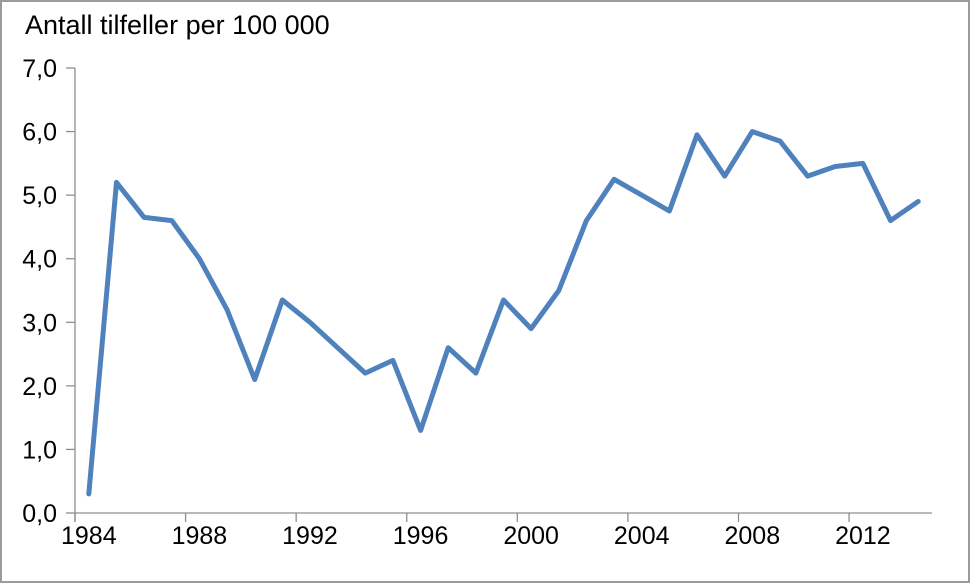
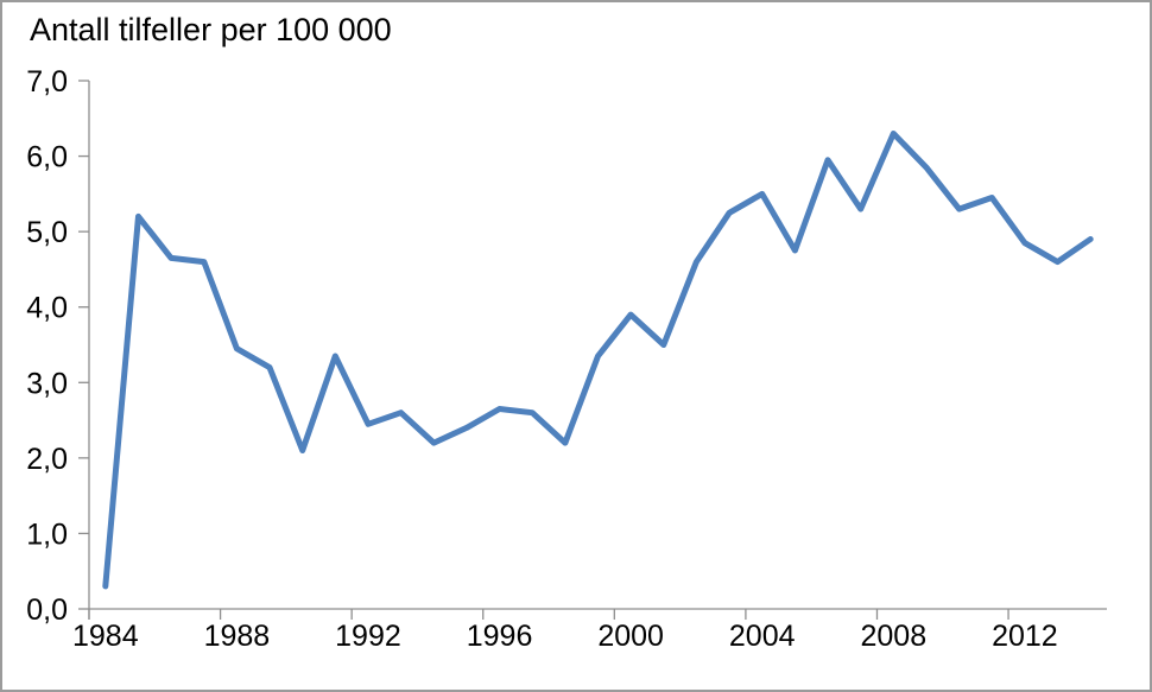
1988: 4,0 -> 3,5
1992: 3,0 -> 2,5
1996: 1,3 -> 2,6
2000: 2,9 -> 3,9
2004: 5,0 -> 5,5
2008: 6,0 -> 6,3
2012: 5,5 -> 4,8
